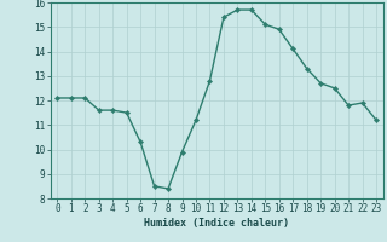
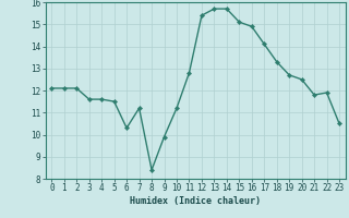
7: 8.5 -> 11.2
23: 11.2 -> 10.5
